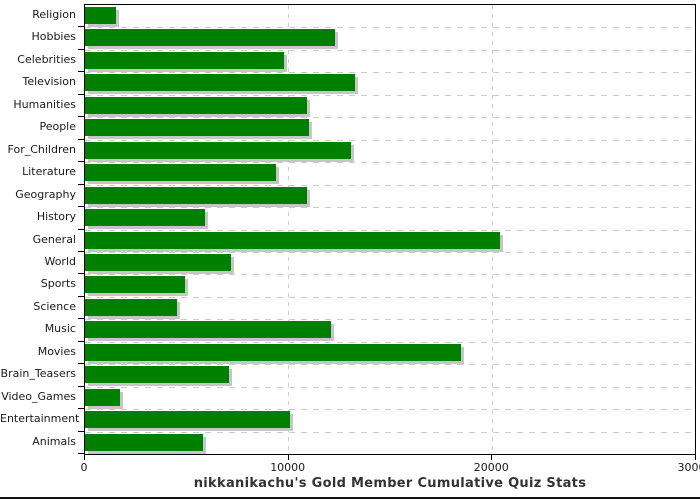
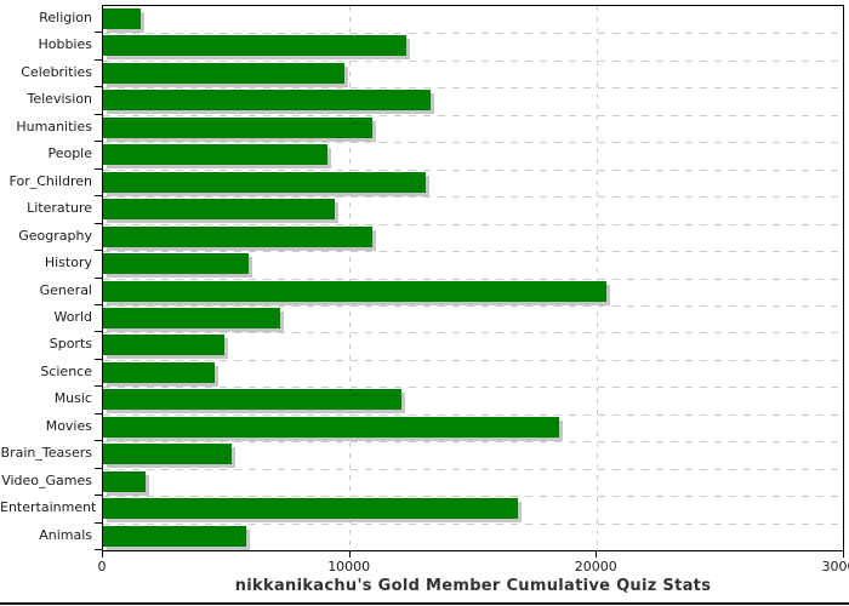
People: 11000 -> 9100
Brain_Teasers: 7100 -> 5200
Entertainment: 10100 -> 16800
